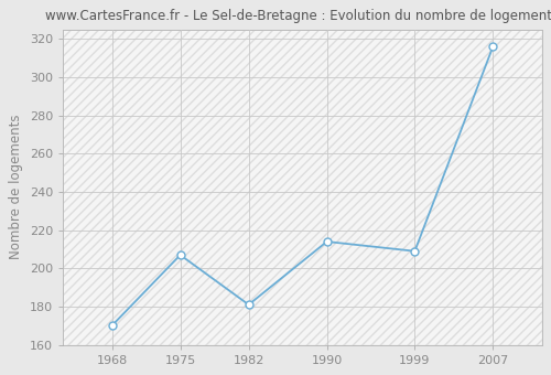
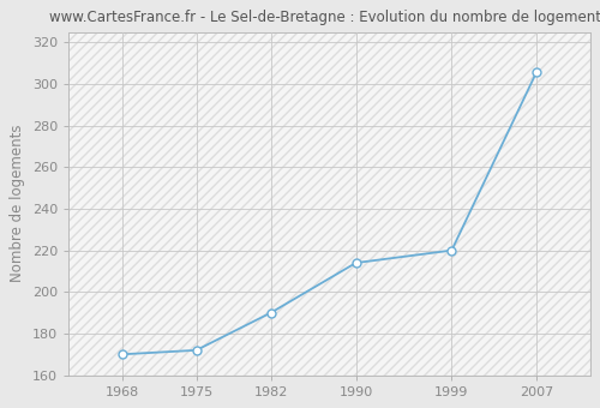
1975: 207 -> 172
1982: 181 -> 190
1999: 209 -> 220
2007: 316 -> 306
